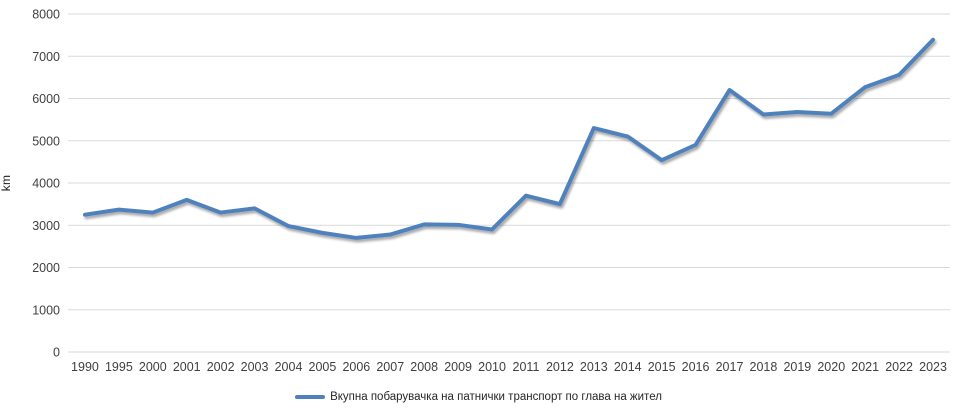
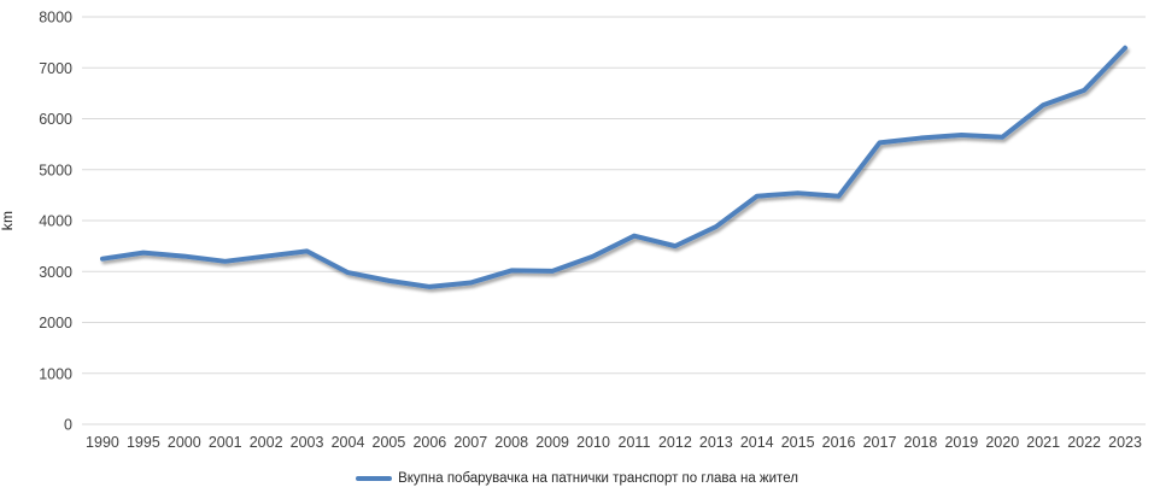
2001: 3600 -> 3200
2010: 2900 -> 3300
2013: 5300 -> 3900
2014: 5100 -> 4500
2016: 4900 -> 4500
2017: 6200 -> 5500
